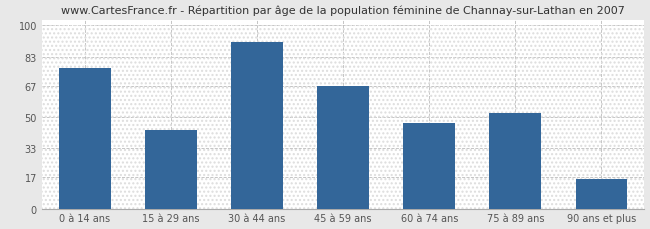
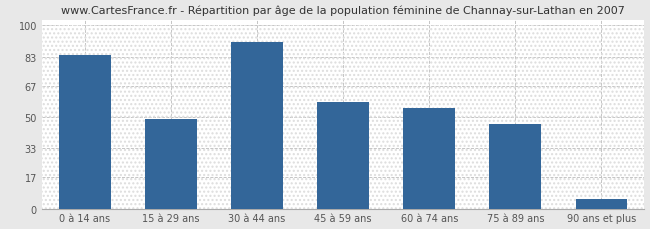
0 à 14 ans: 77 -> 84
15 à 29 ans: 43 -> 49
45 à 59 ans: 67 -> 58
60 à 74 ans: 47 -> 55
75 à 89 ans: 52 -> 46
90 ans et plus: 16 -> 5
